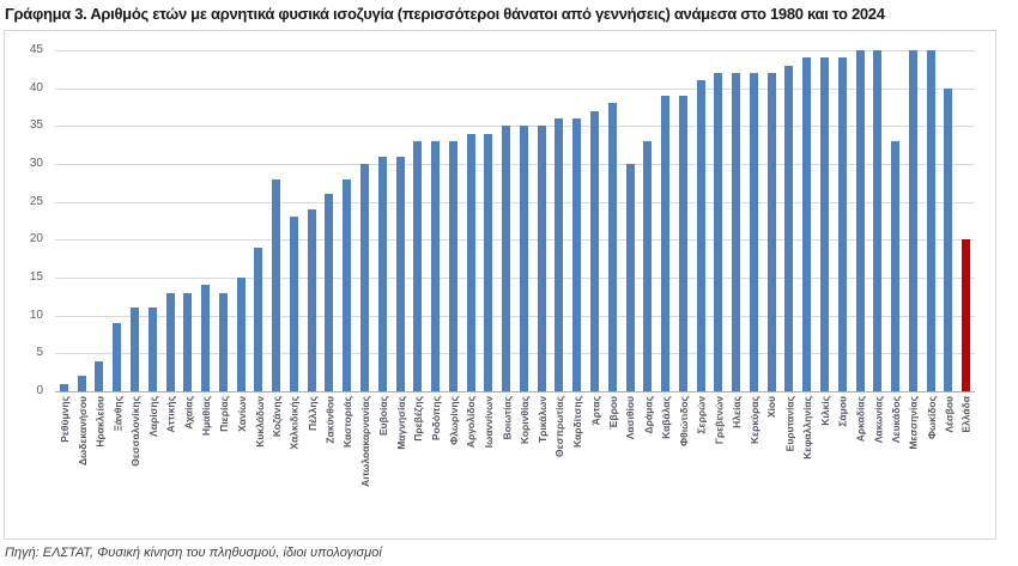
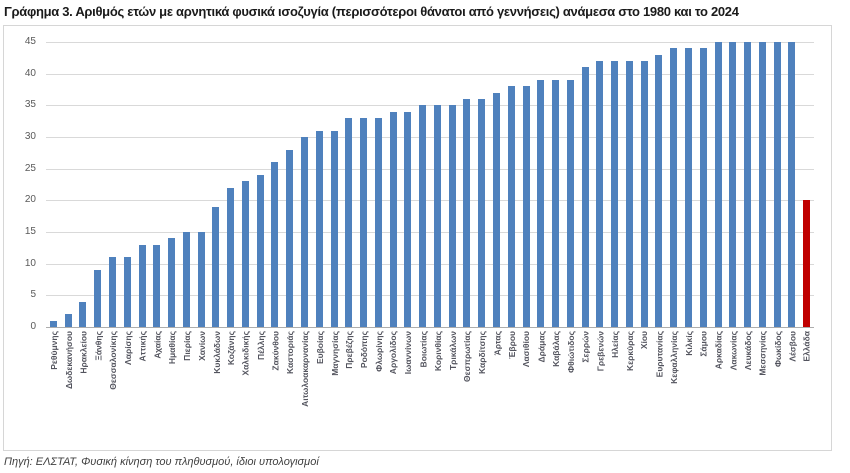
Πιερίας: 13 -> 15
Κοζάνης: 28 -> 22
Λασιθίου: 30 -> 38
Δράμας: 33 -> 39
Λευκάδος: 33 -> 45
Λέσβου: 40 -> 45
